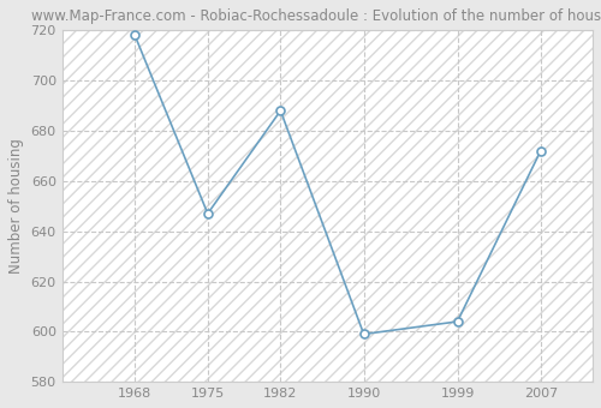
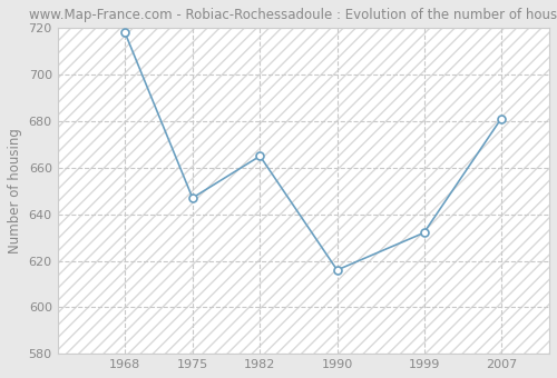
1982: 688 -> 665
1990: 599 -> 616
1999: 604 -> 632
2007: 672 -> 681
